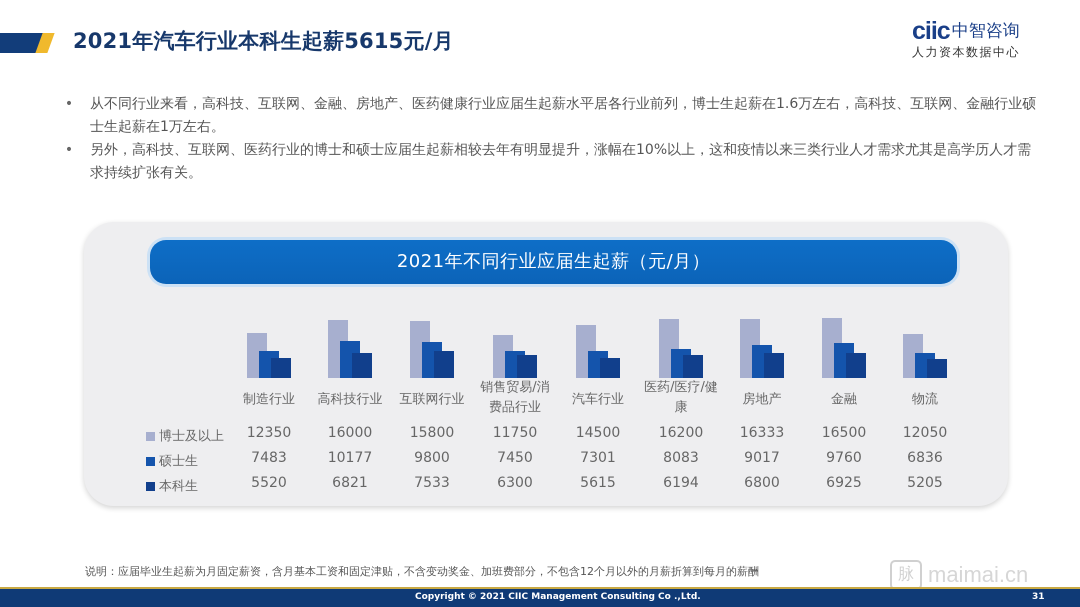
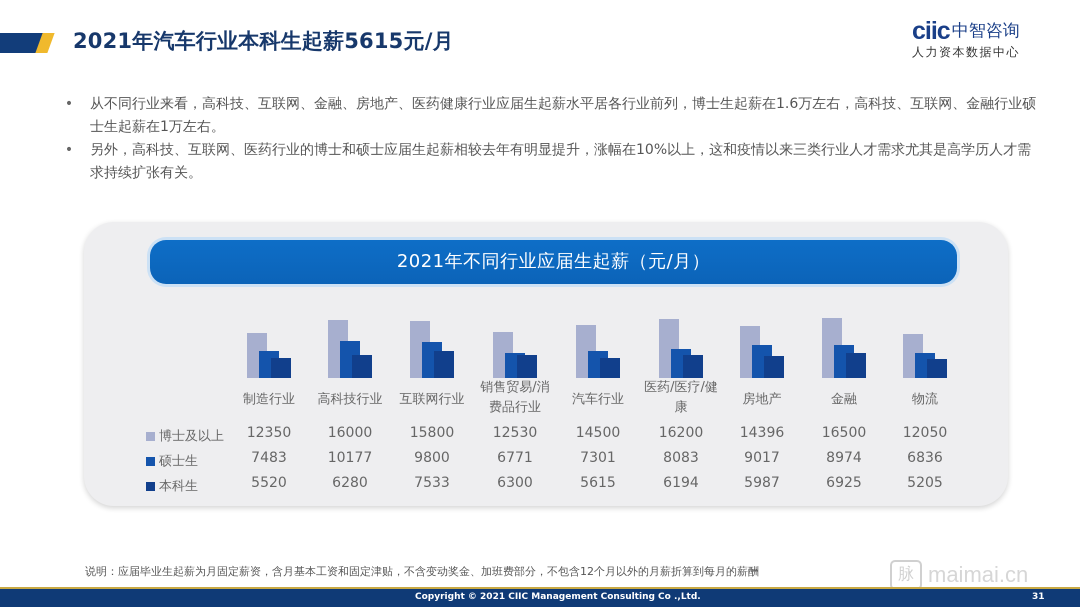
本科生/高科技行业: 6821 -> 6280
博士及以上/销售贸易/消费品行业: 11750 -> 12530
硕士生/销售贸易/消费品行业: 7450 -> 6771
博士及以上/房地产: 16333 -> 14396
本科生/房地产: 6800 -> 5987
硕士生/金融: 9760 -> 8974
